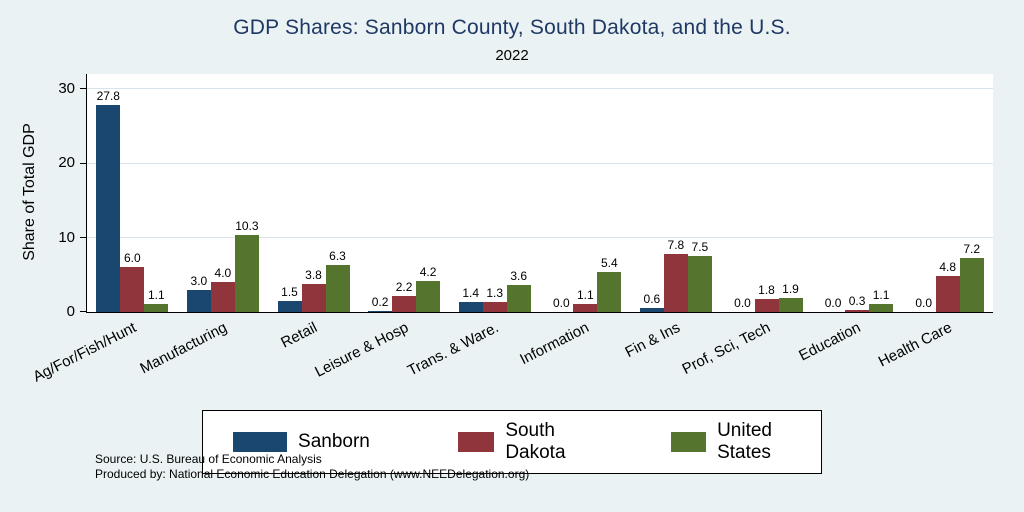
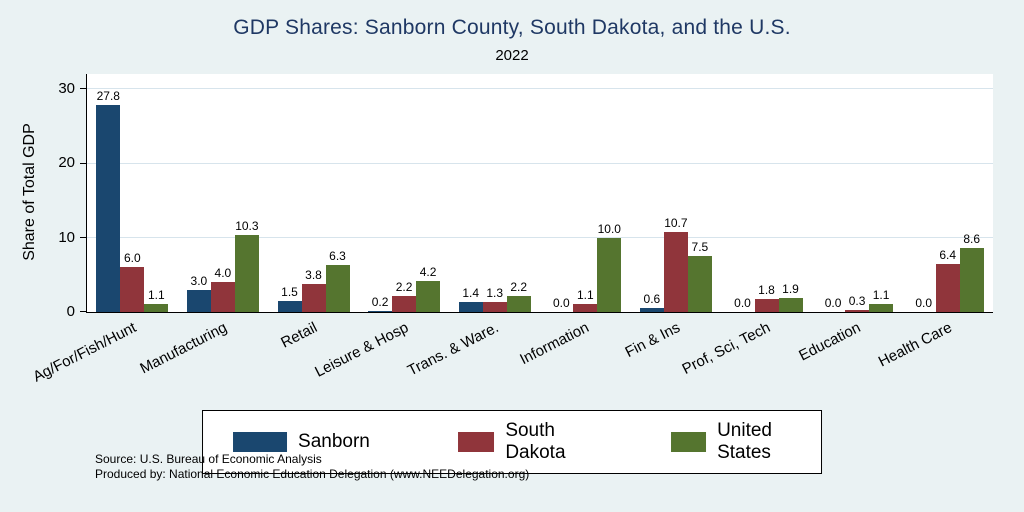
United States/Trans. & Ware.: 3.6 -> 2.2
United States/Information: 5.4 -> 10.0
South Dakota/Fin & Ins: 7.8 -> 10.7
South Dakota/Health Care: 4.8 -> 6.4
United States/Health Care: 7.2 -> 8.6
